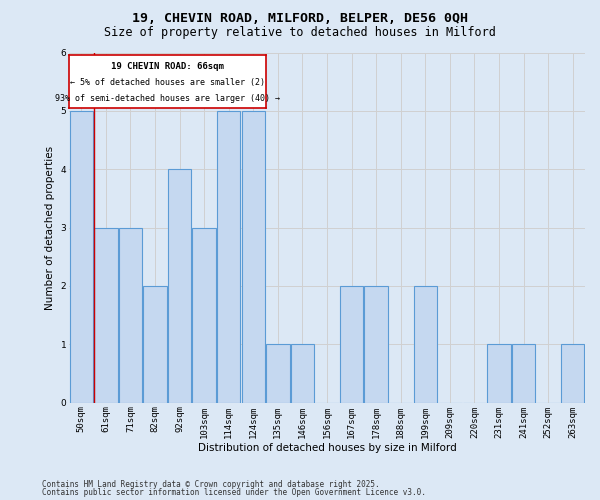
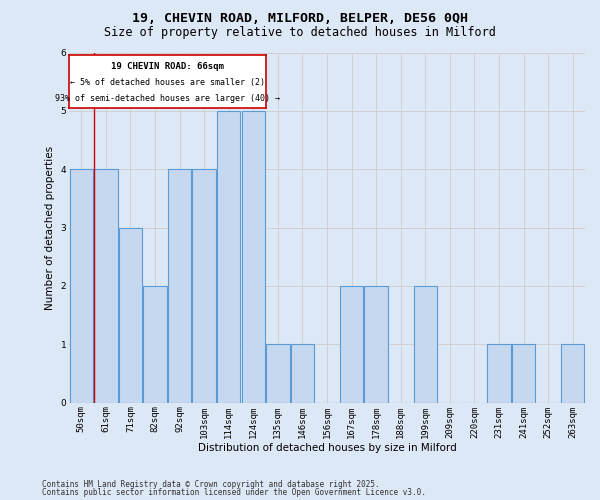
50sqm: 5 -> 4
61sqm: 3 -> 4
103sqm: 3 -> 4
